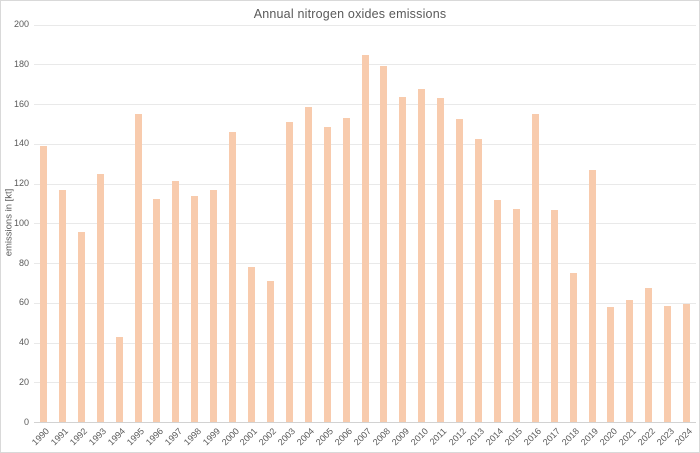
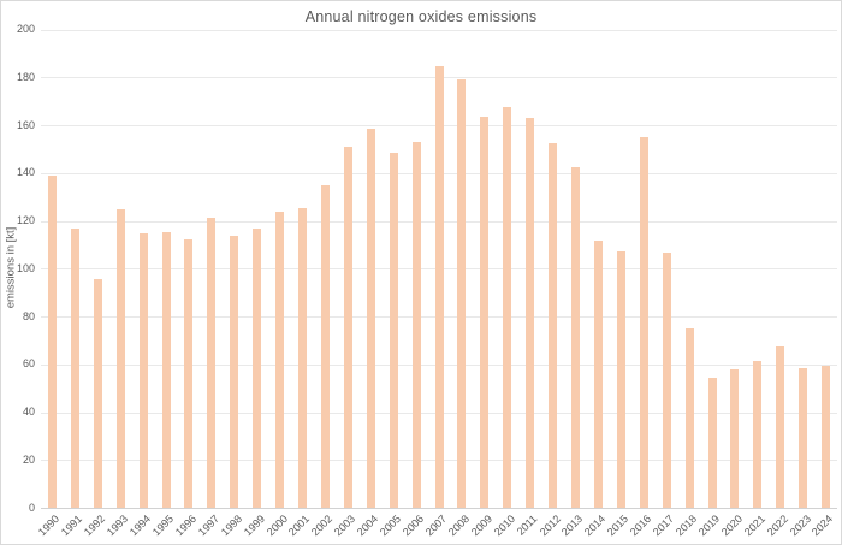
1994: 43 -> 114
1995: 155 -> 115
2000: 146 -> 124
2001: 78 -> 126
2002: 71 -> 135
2019: 127 -> 54
